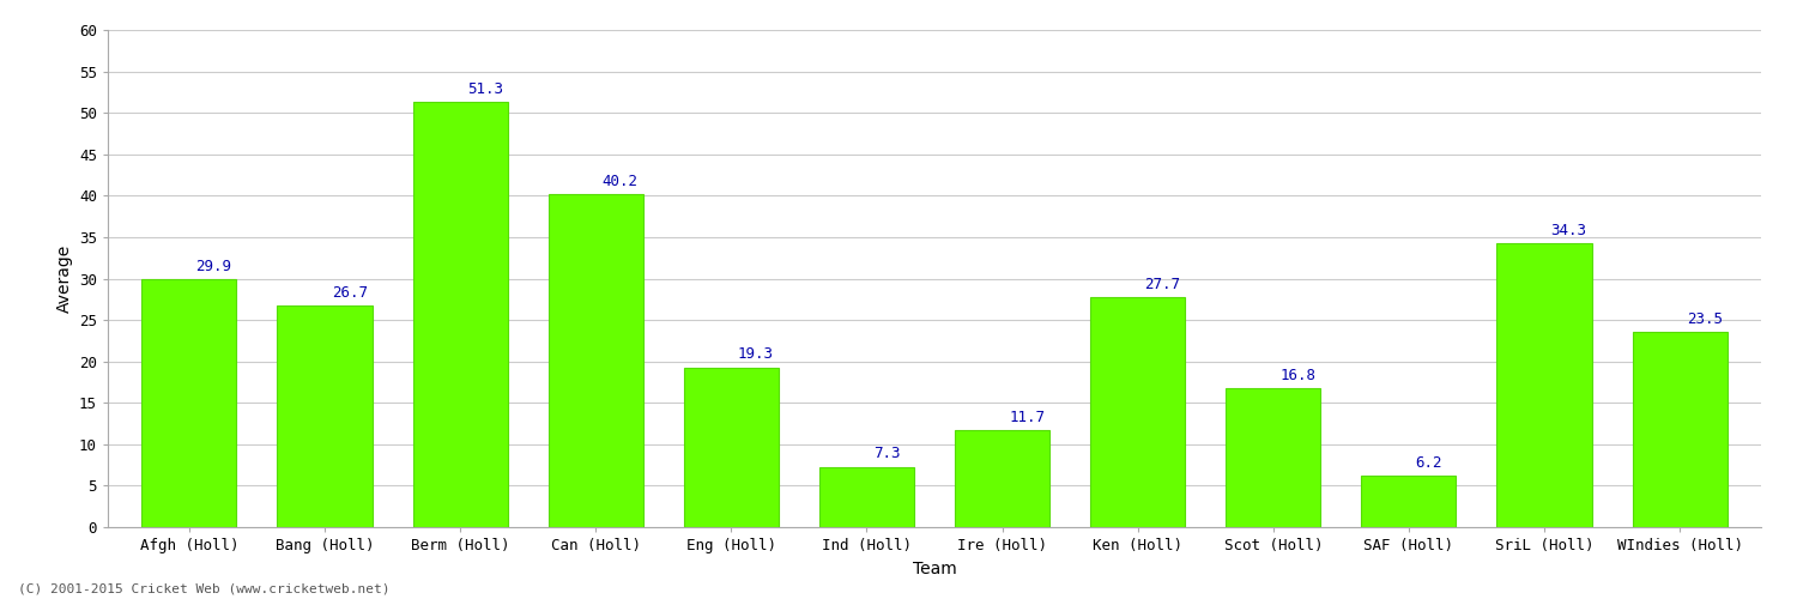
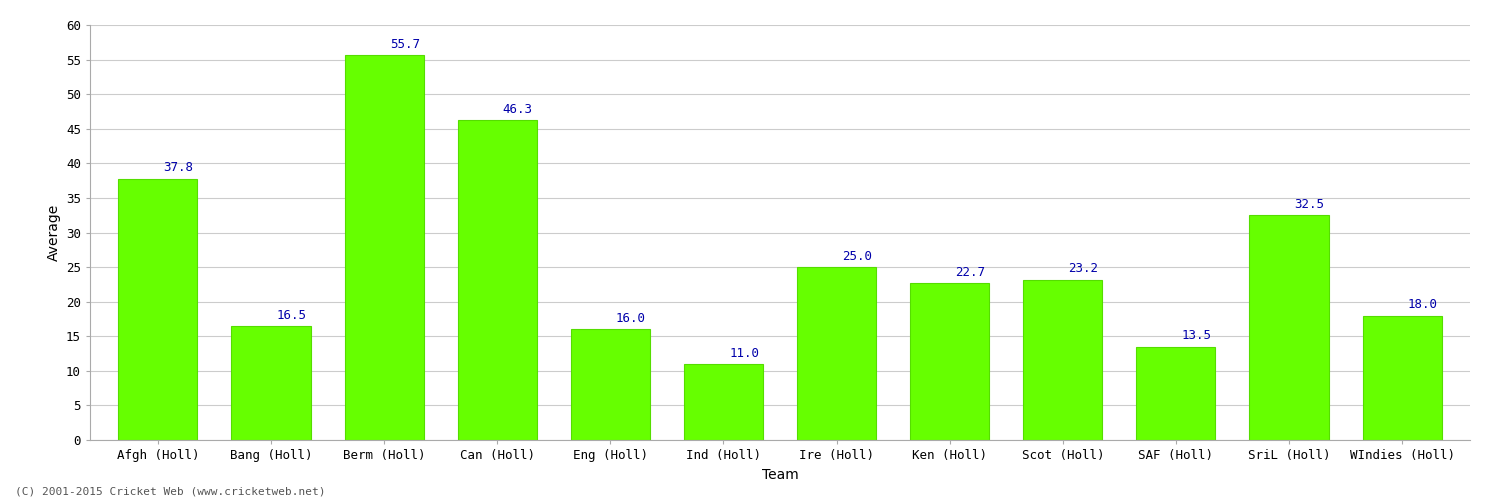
Afgh (Holl): 29.9 -> 37.8
Bang (Holl): 26.7 -> 16.5
Berm (Holl): 51.3 -> 55.7
Can (Holl): 40.2 -> 46.3
Eng (Holl): 19.3 -> 16.0
Ind (Holl): 7.3 -> 11.0
Ire (Holl): 11.7 -> 25.0
Ken (Holl): 27.7 -> 22.7
Scot (Holl): 16.8 -> 23.2
SAF (Holl): 6.2 -> 13.5
SriL (Holl): 34.3 -> 32.5
WIndies (Holl): 23.5 -> 18.0
